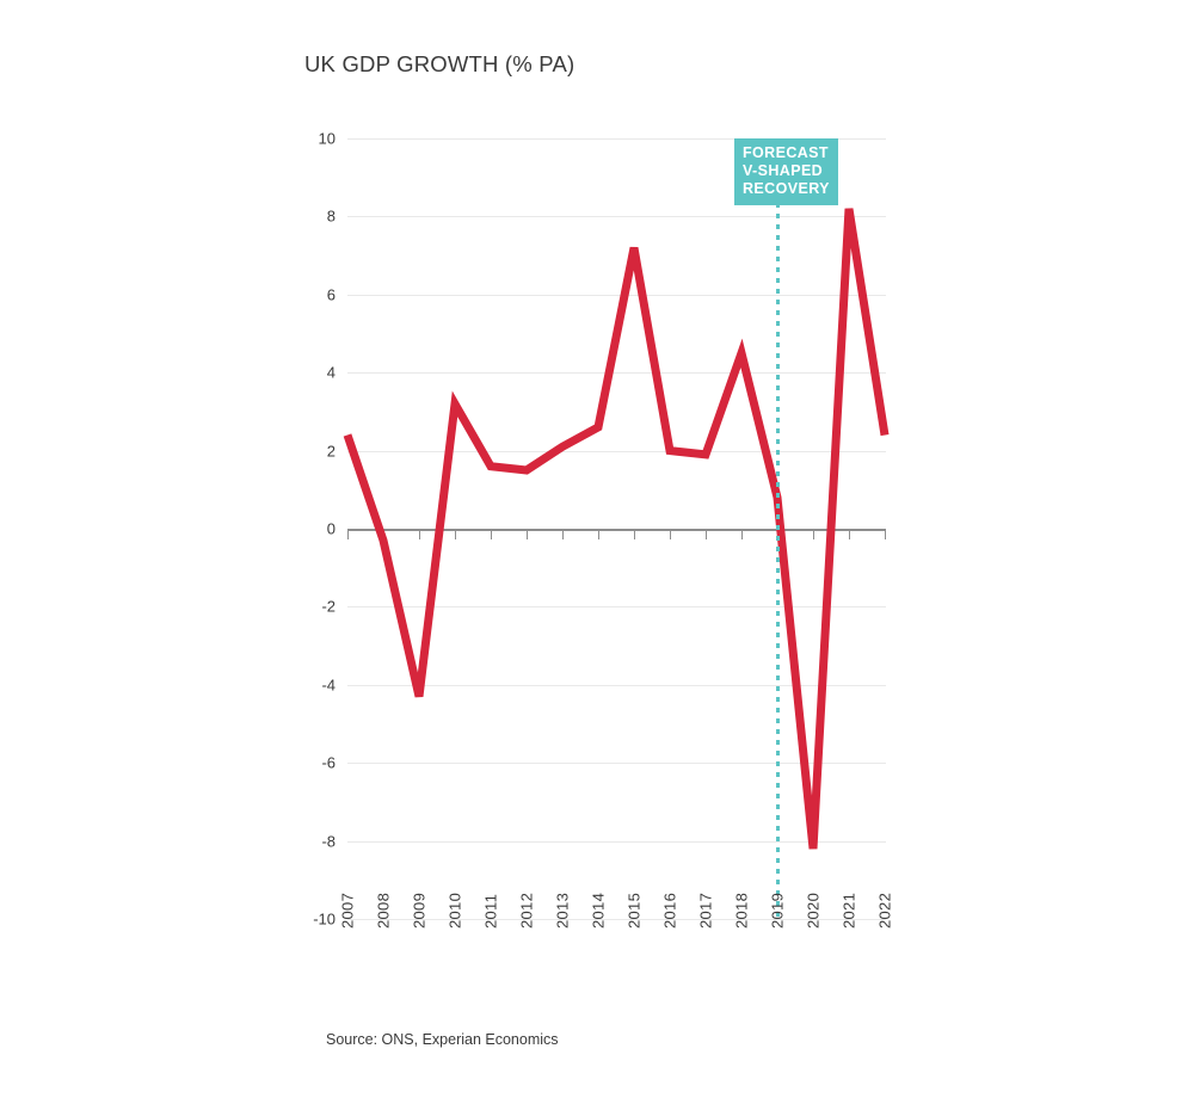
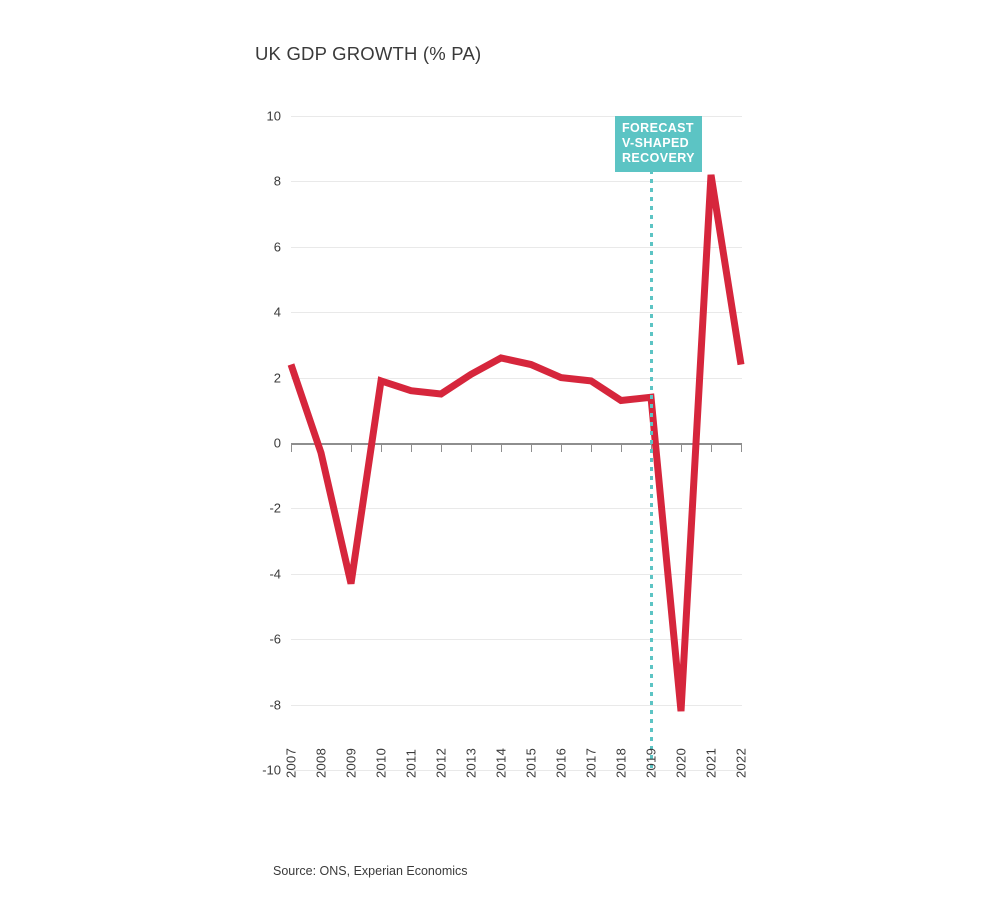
2010: 3.2 -> 1.9
2015: 7.2 -> 2.4
2018: 4.5 -> 1.3
2019: 0.8 -> 1.4
